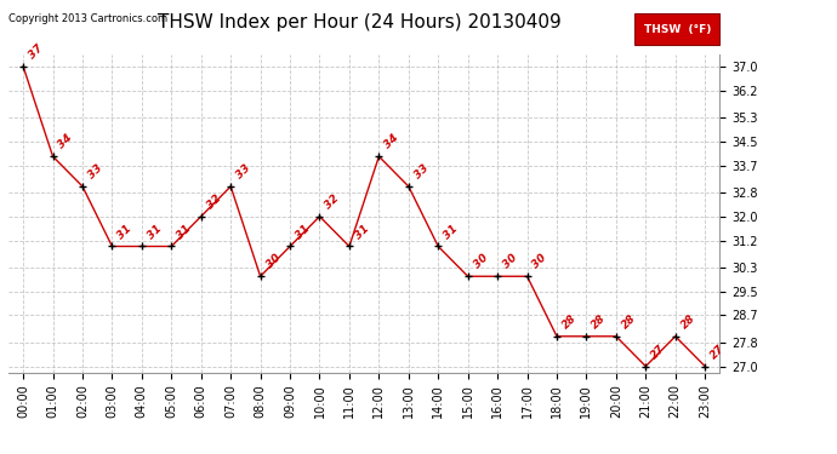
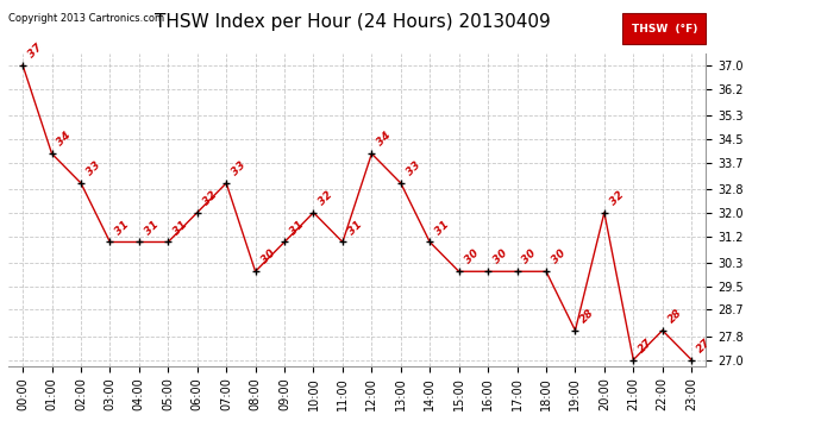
18:00: 28 -> 30
20:00: 28 -> 32
